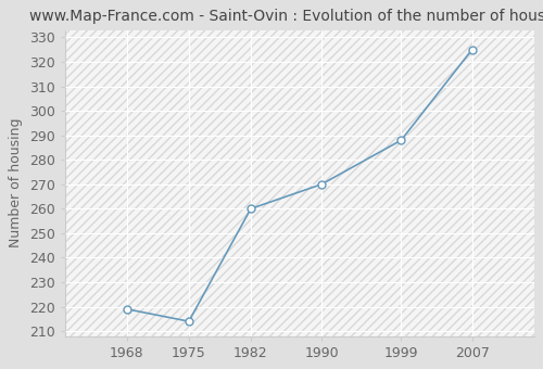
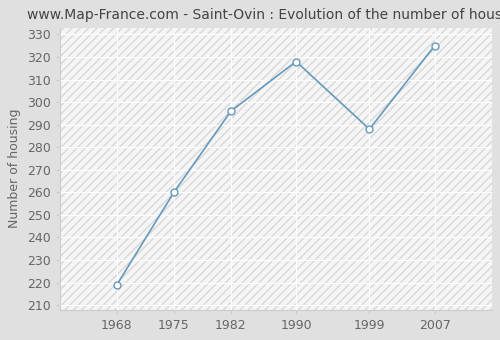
1975: 214 -> 260
1982: 260 -> 296
1990: 270 -> 318
